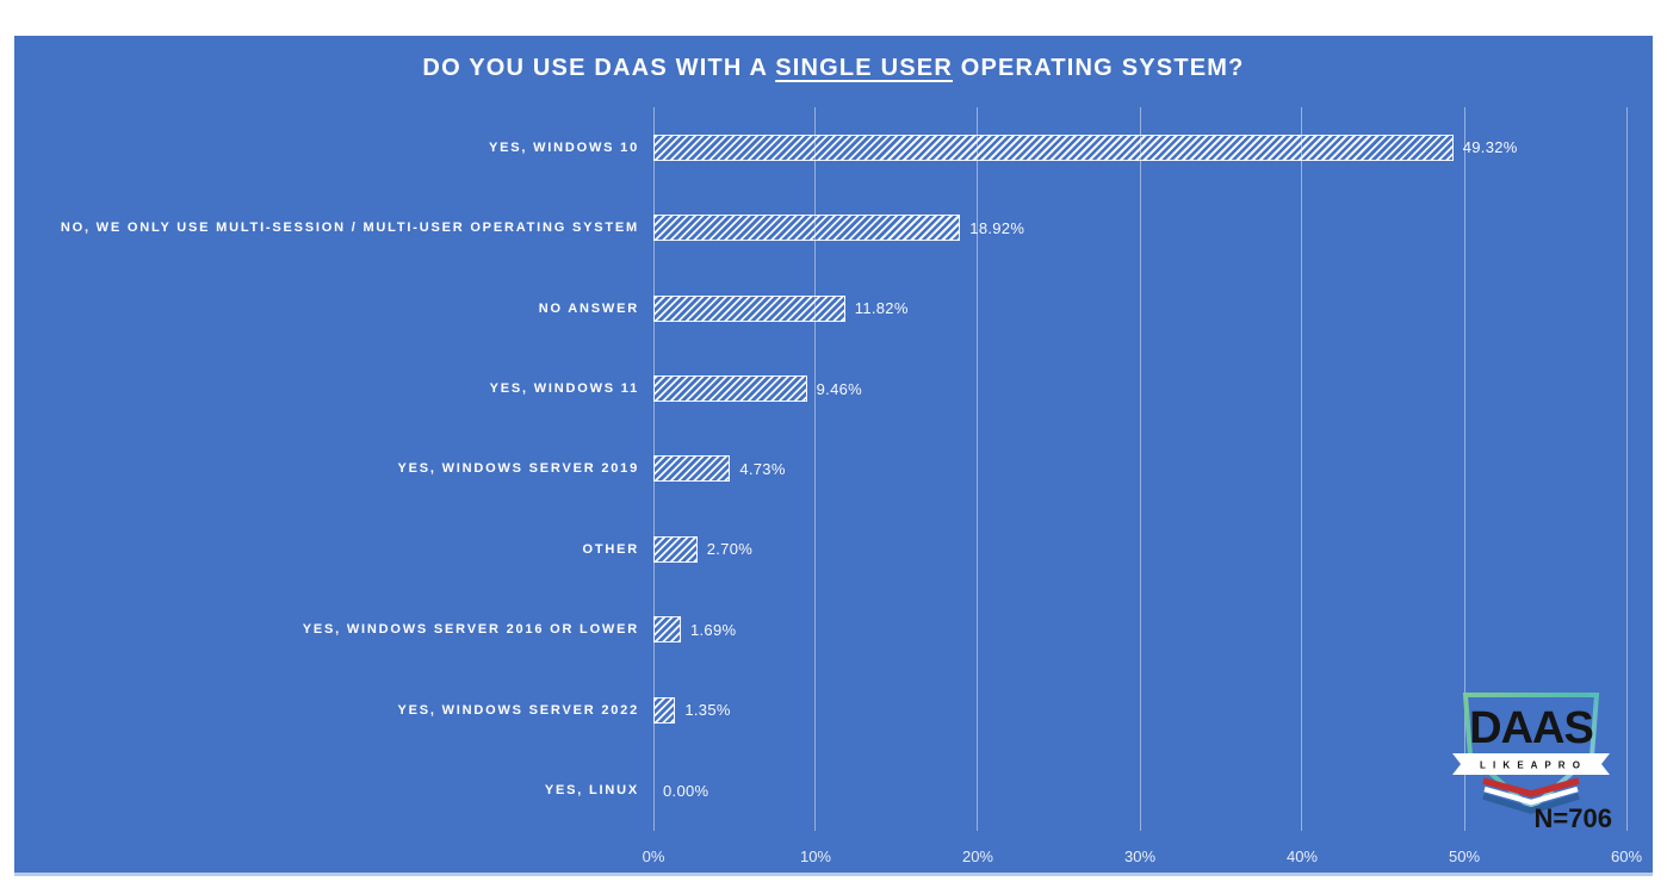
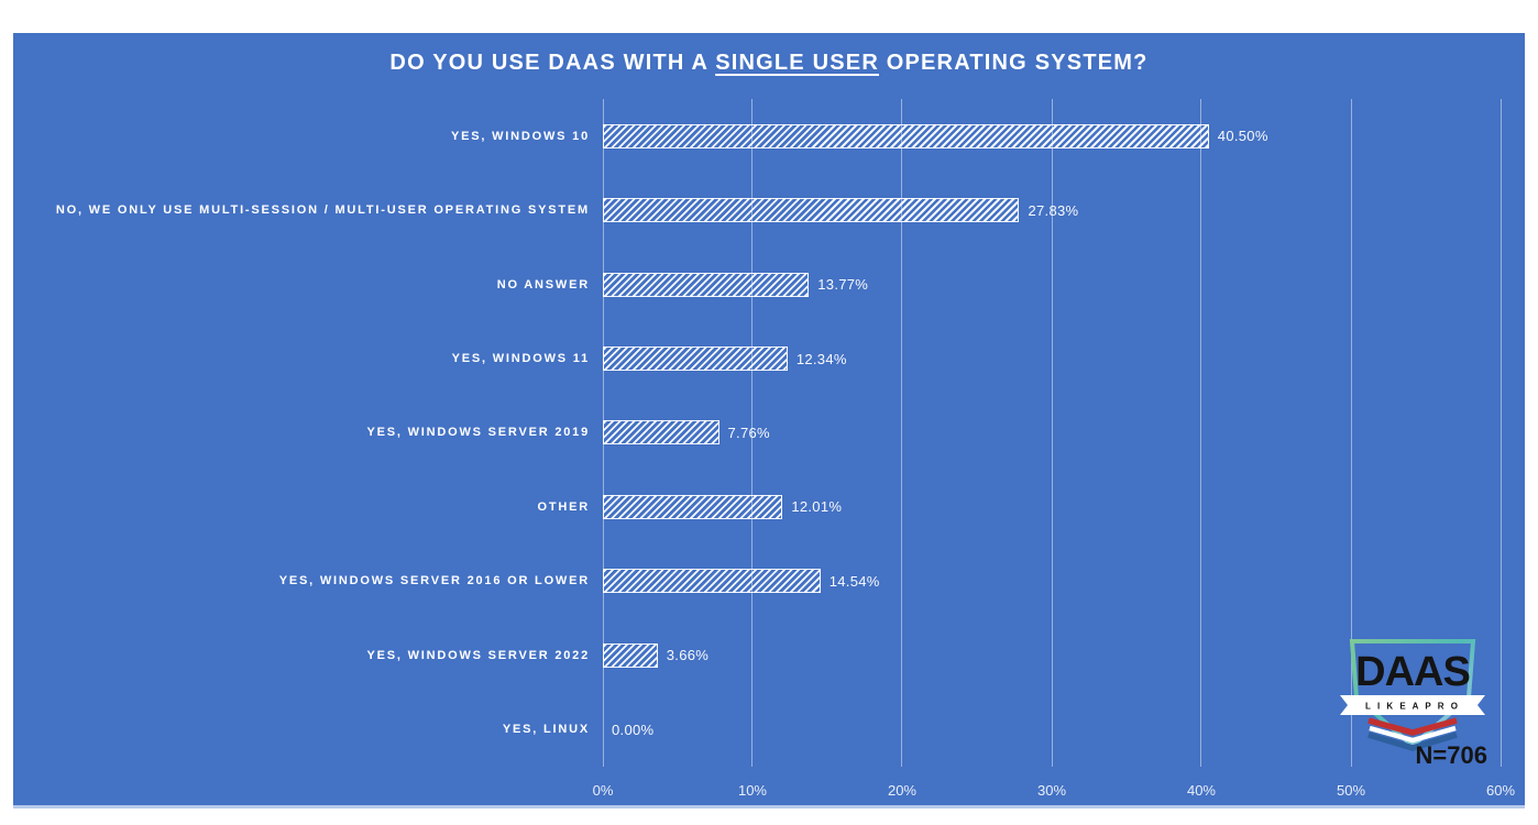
YES, WINDOWS 10: 49.32% -> 40.50%
NO, WE ONLY USE MULTI-SESSION / MULTI-USER OPERATING SYSTEM: 18.92% -> 27.83%
NO ANSWER: 11.82% -> 13.77%
YES, WINDOWS 11: 9.46% -> 12.34%
YES, WINDOWS SERVER 2019: 4.73% -> 7.76%
OTHER: 2.70% -> 12.01%
YES, WINDOWS SERVER 2016 OR LOWER: 1.69% -> 14.54%
YES, WINDOWS SERVER 2022: 1.35% -> 3.66%
